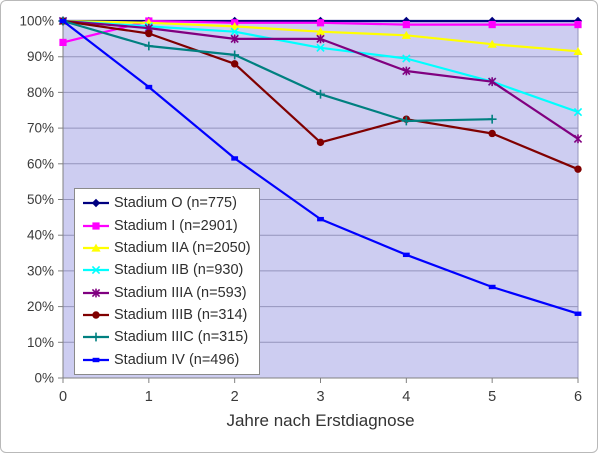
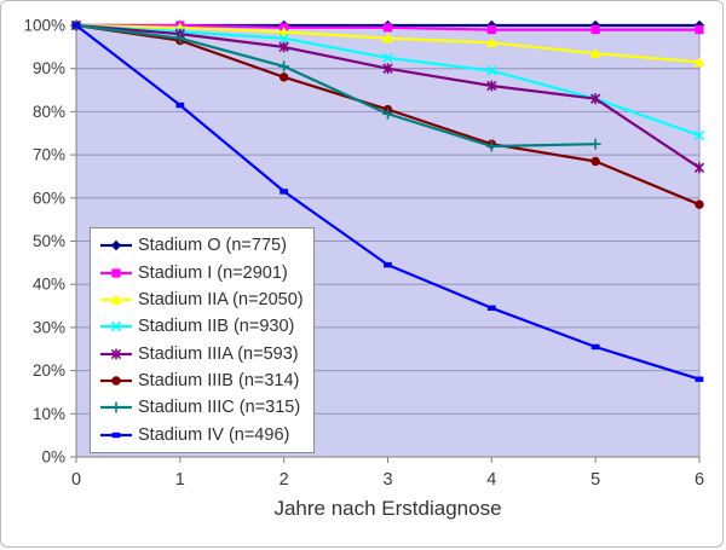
Stadium I (n=2901)/0: 94% -> 100%
Stadium IIIC (n=315)/1: 93% -> 97%
Stadium IIIA (n=593)/3: 95% -> 90%
Stadium IIIB (n=314)/3: 66% -> 80%
